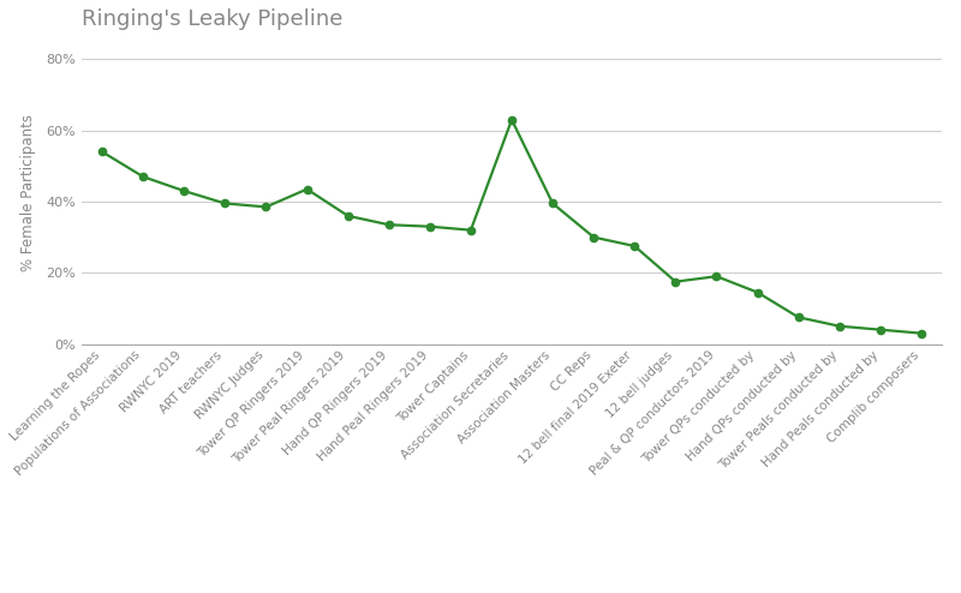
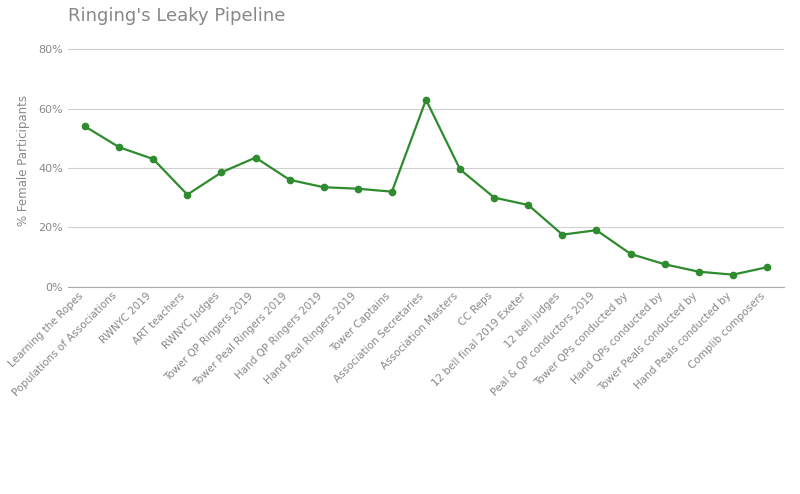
ART teachers: 39.5% -> 31.0%
Tower QPs conducted by: 14.5% -> 11.0%
Complib composers: 3.0% -> 6.5%
